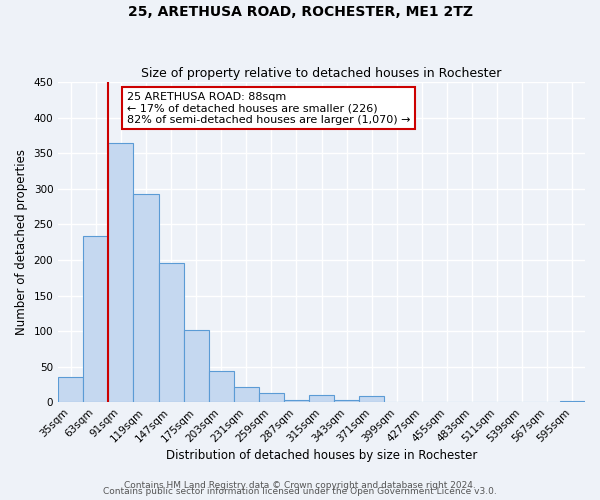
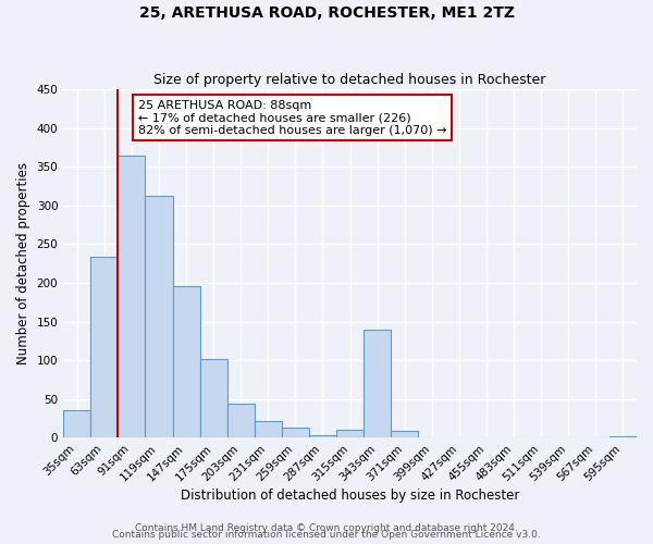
119sqm: 293 -> 312
343sqm: 3 -> 140
